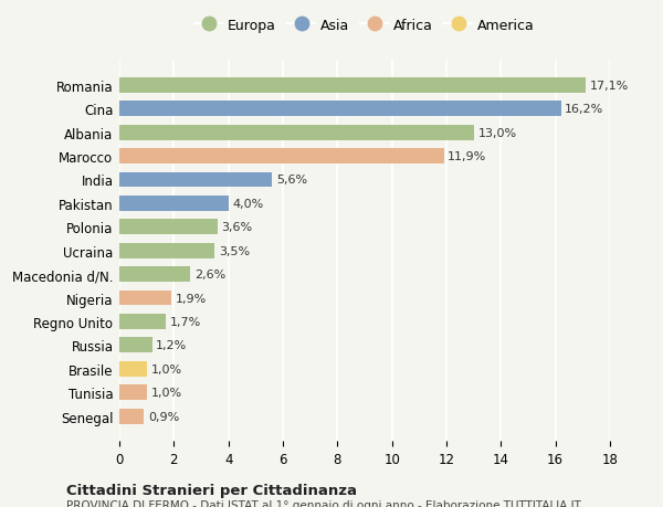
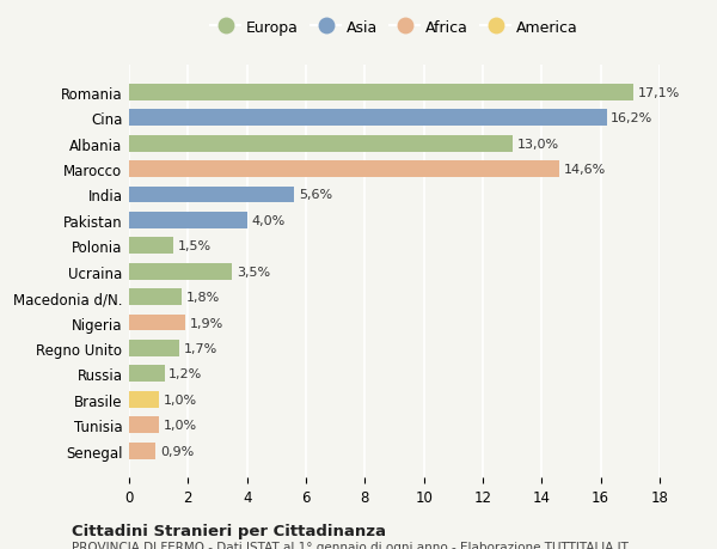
Marocco: 11,9% -> 14,6%
Polonia: 3,6% -> 1,5%
Macedonia d/N.: 2,6% -> 1,8%
